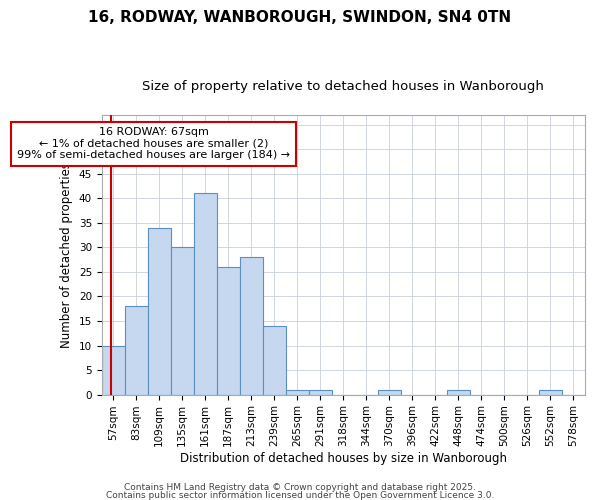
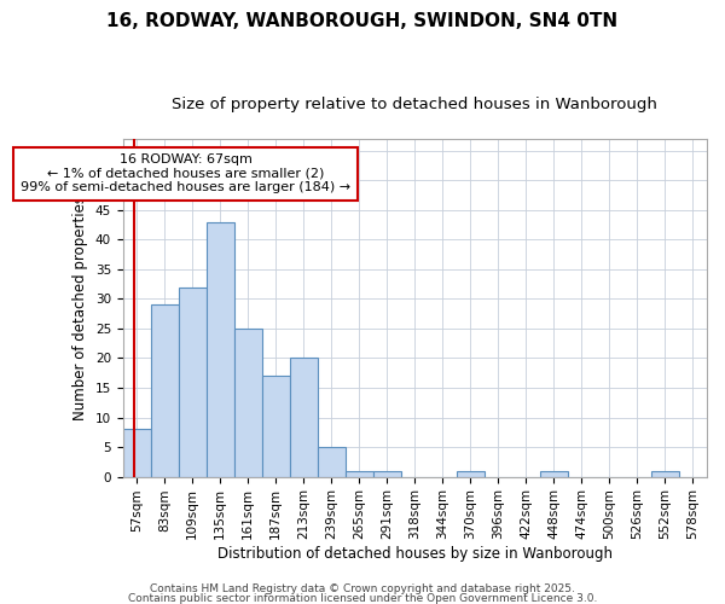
57sqm: 10 -> 8
83sqm: 18 -> 29
109sqm: 34 -> 32
135sqm: 30 -> 43
161sqm: 41 -> 25
187sqm: 26 -> 17
213sqm: 28 -> 20
239sqm: 14 -> 5
